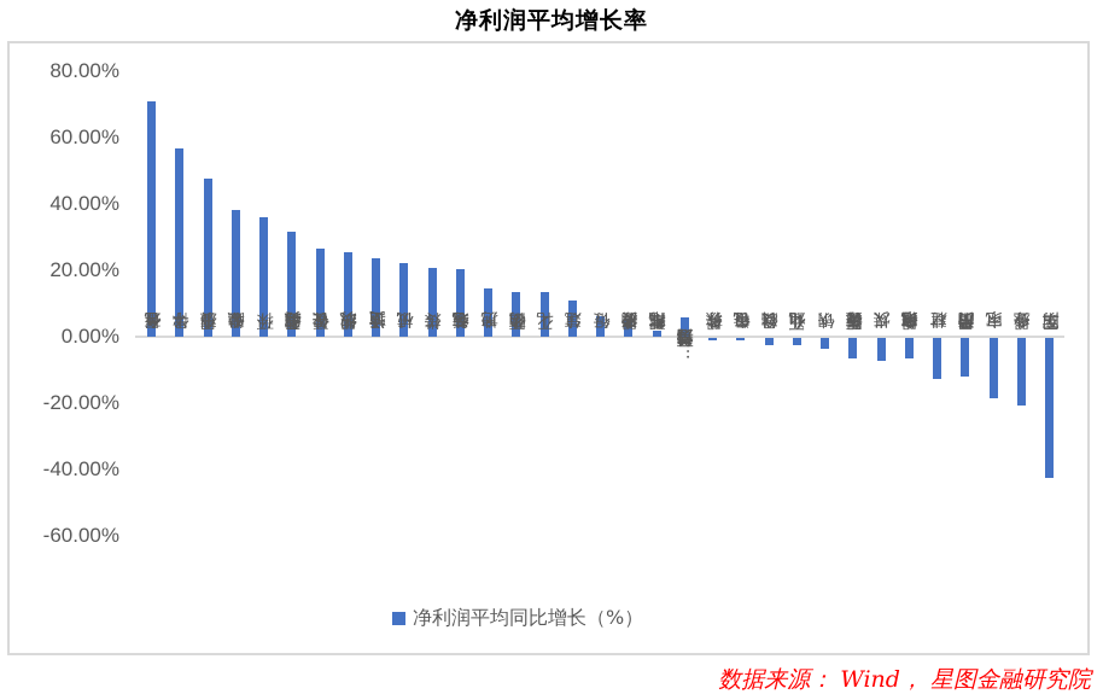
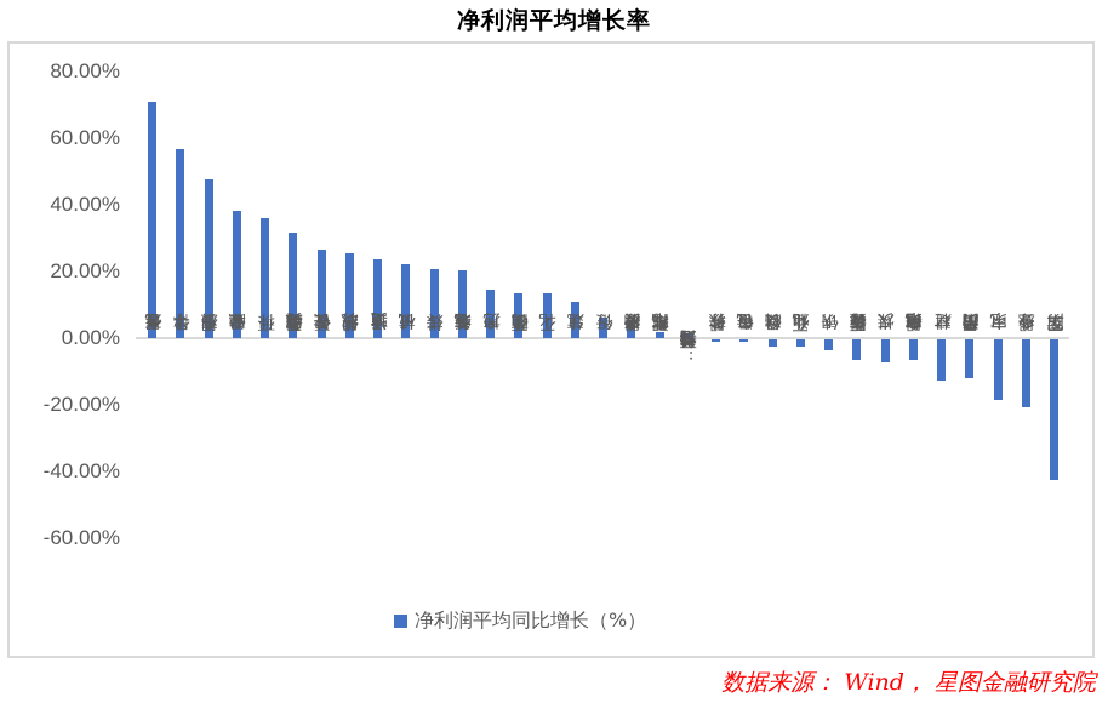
可选消费与日常消费…: 6% -> 2%
